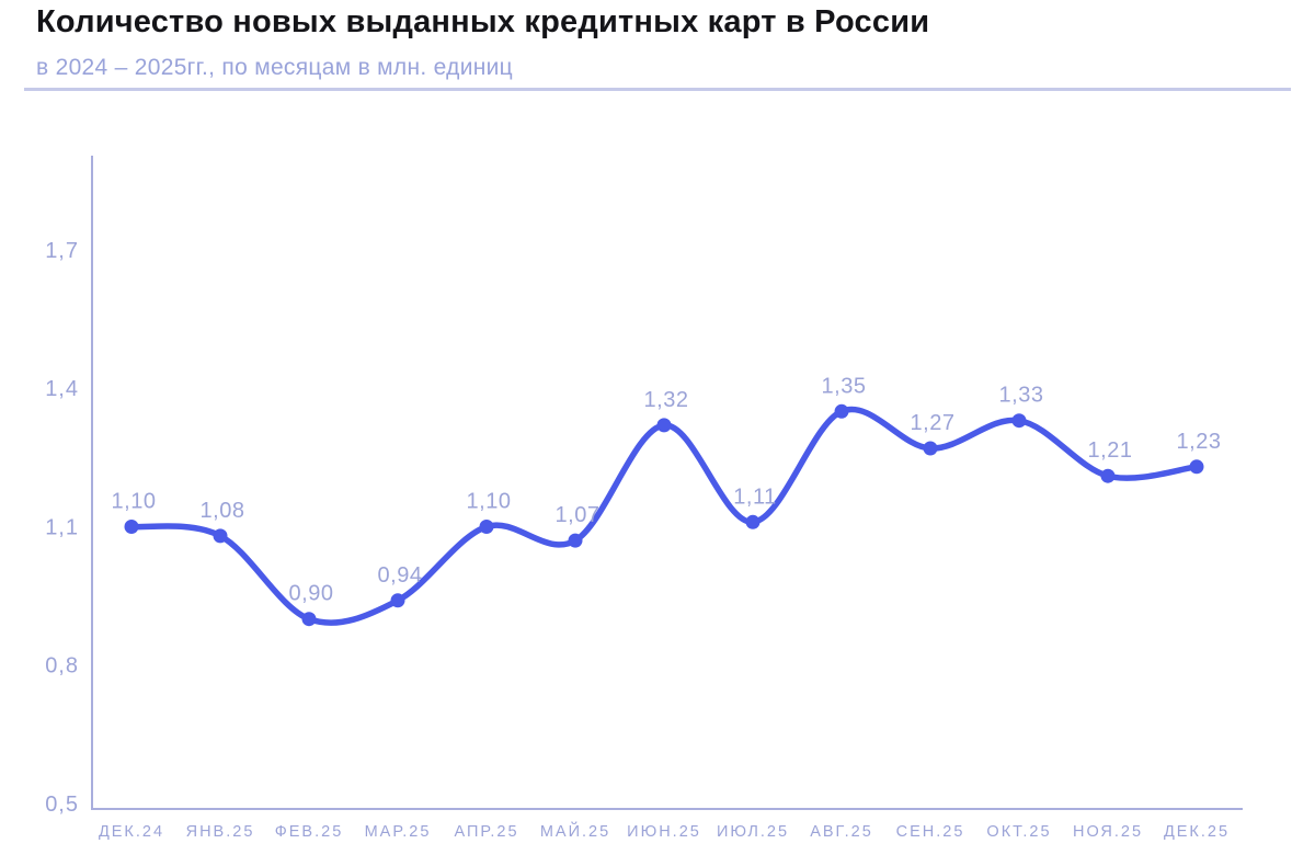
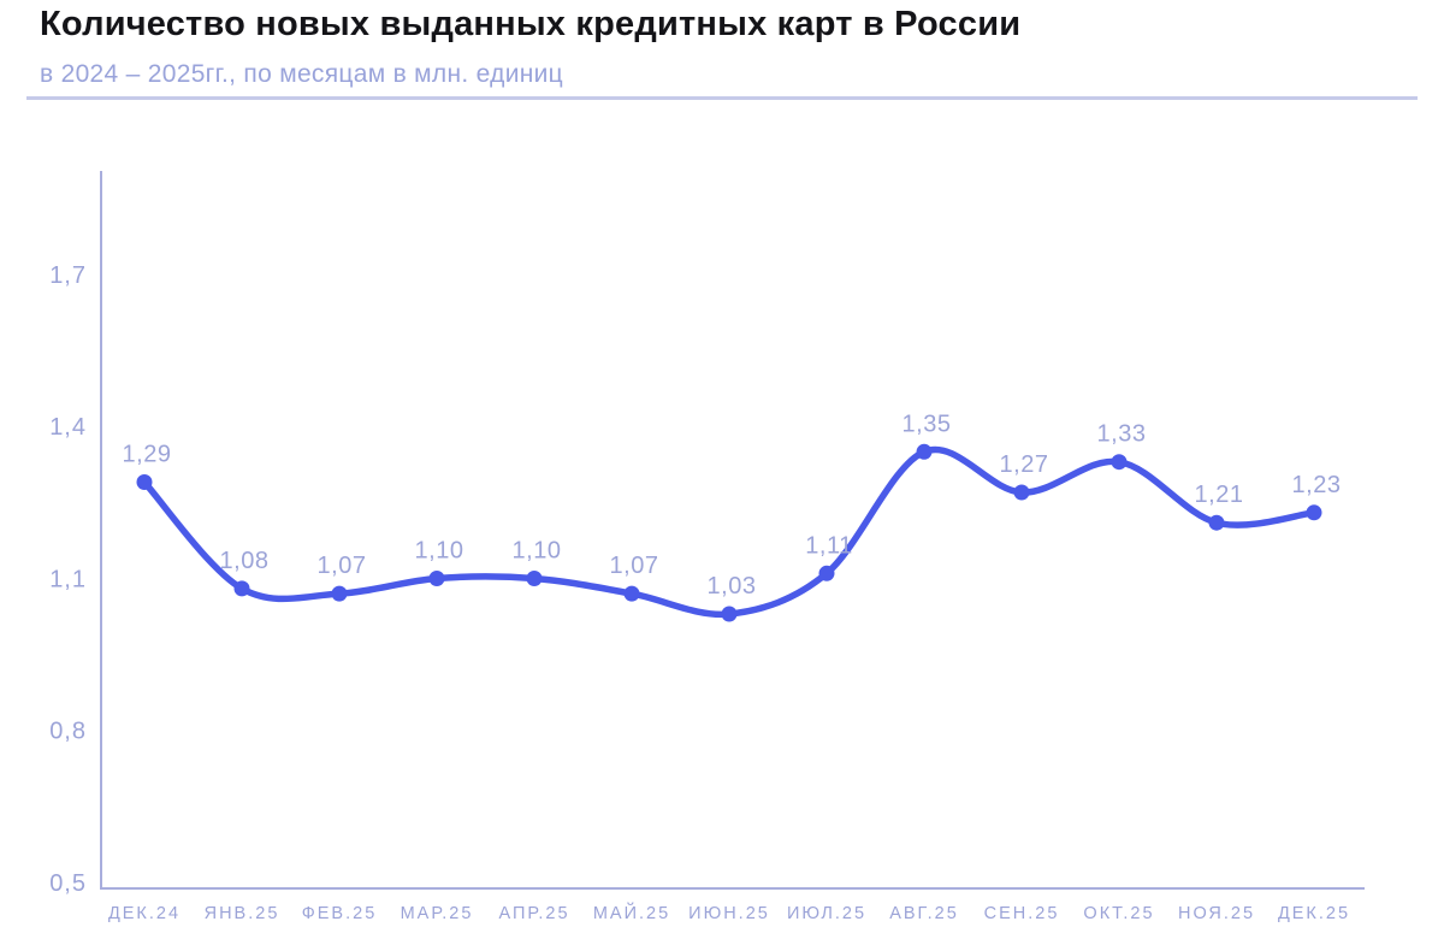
ДЕК.24: 1,10 -> 1,29
ФЕВ.25: 0,90 -> 1,07
МАР.25: 0,94 -> 1,10
ИЮН.25: 1,32 -> 1,03
